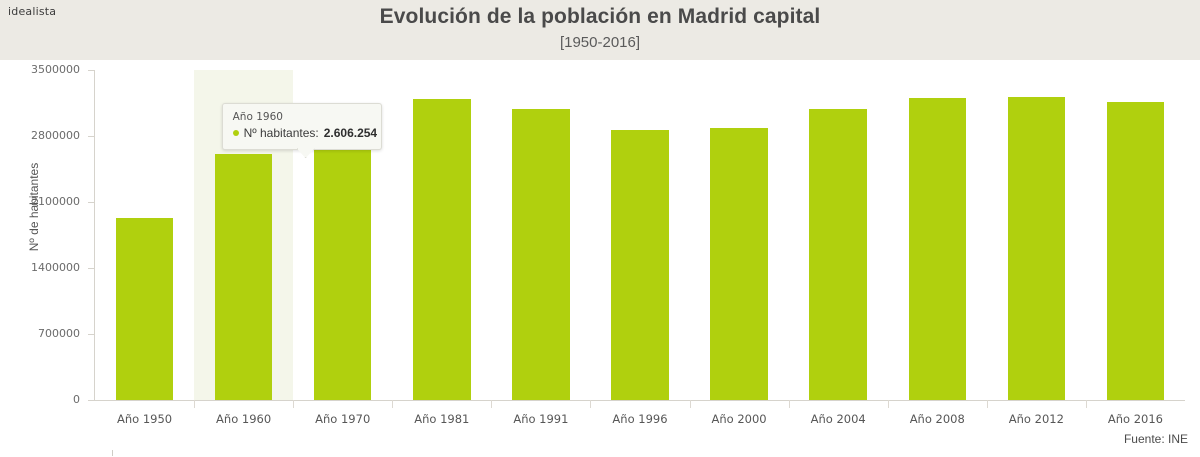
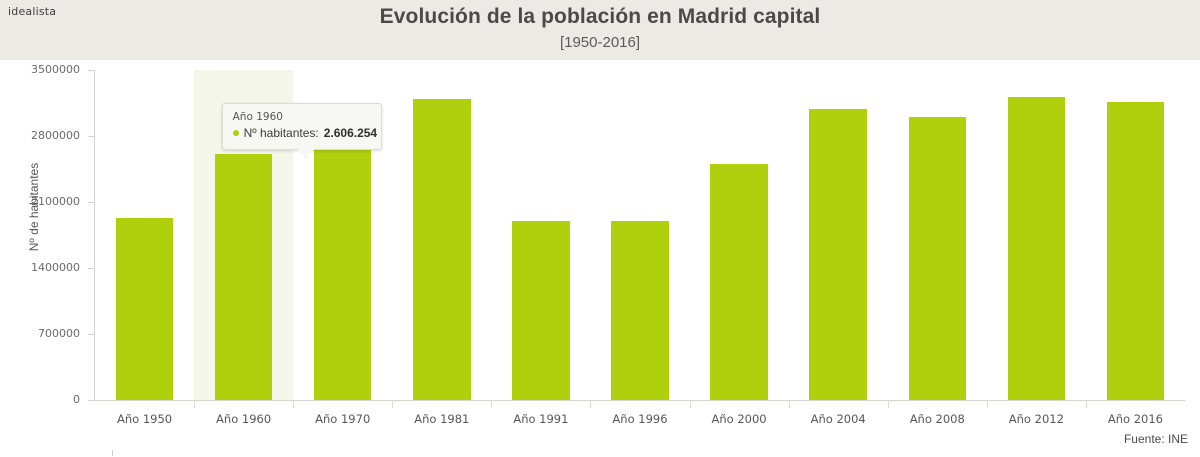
Año 1991: 3100000 -> 1900000
Año 1996: 2900000 -> 1900000
Año 2000: 2900000 -> 2500000
Año 2008: 3200000 -> 3000000
